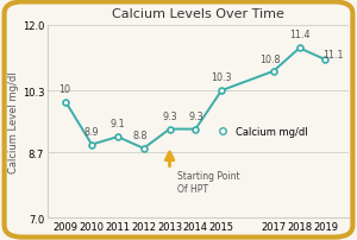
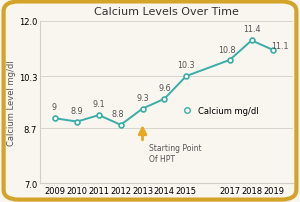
2009: 10 -> 9
2014: 9.3 -> 9.6
